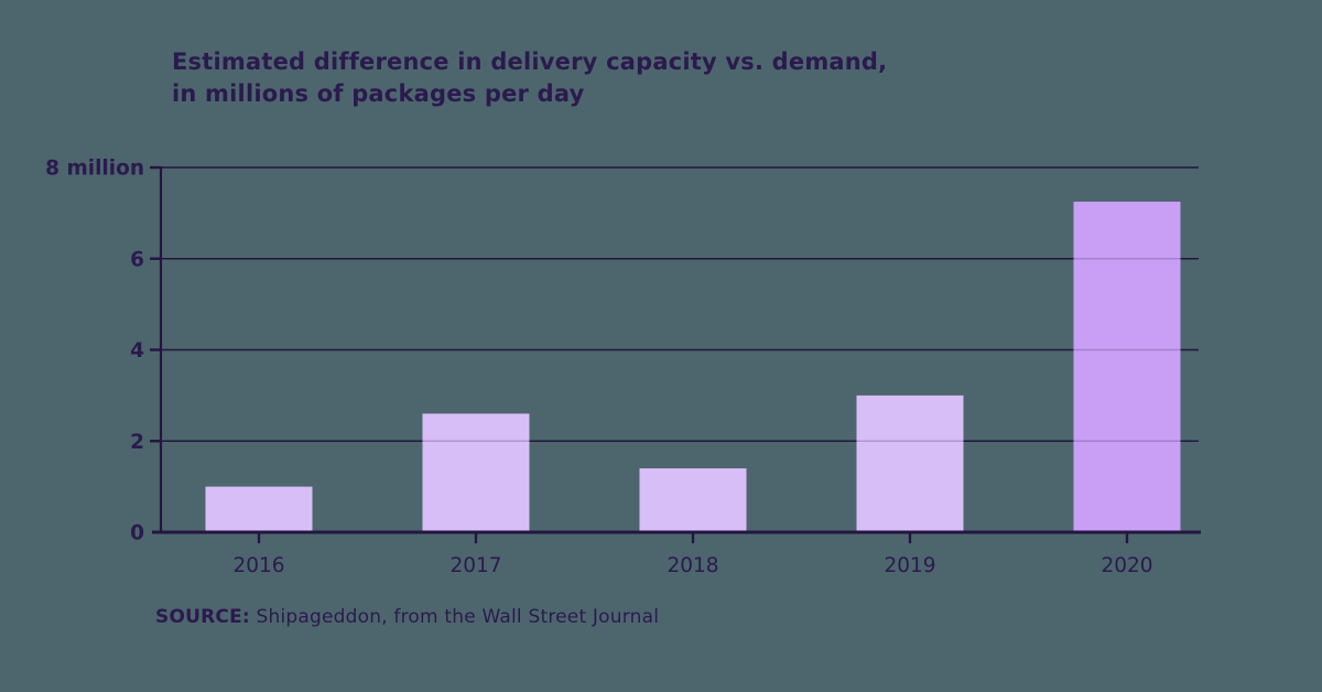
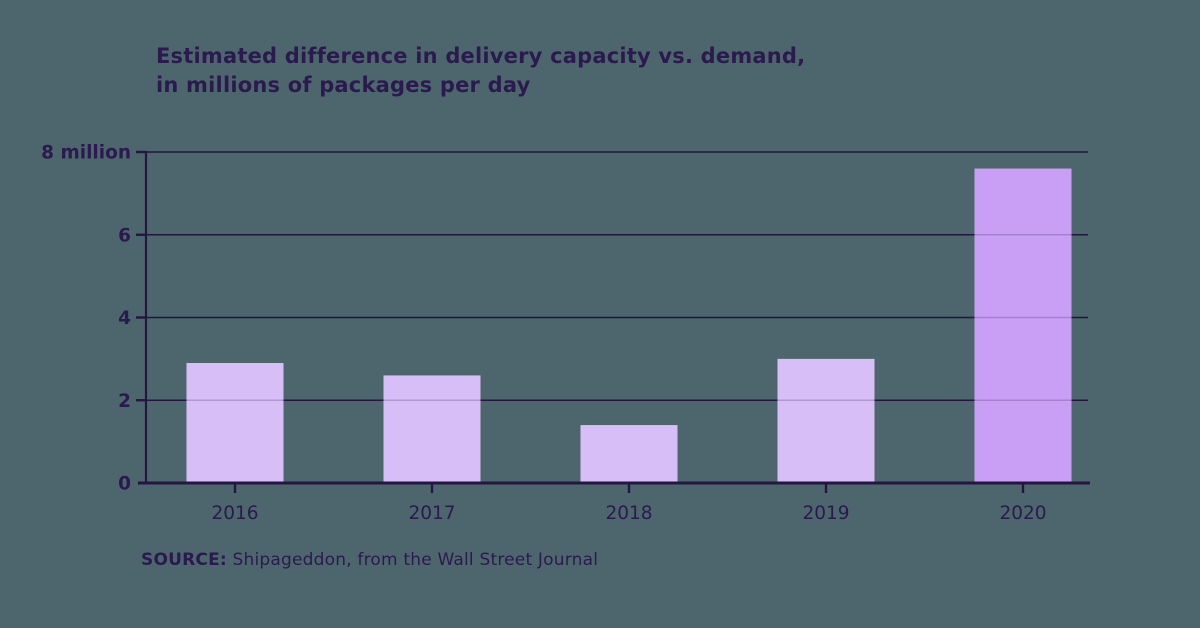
2016: 1.0 -> 2.9
2020: 7.2 -> 7.6
